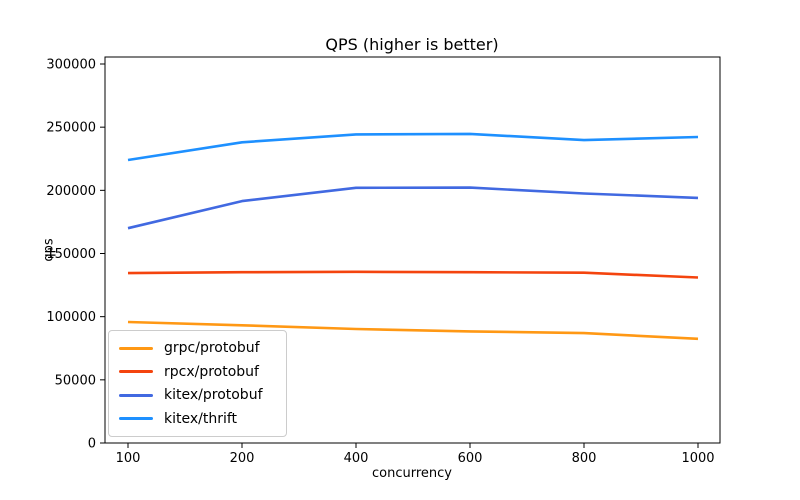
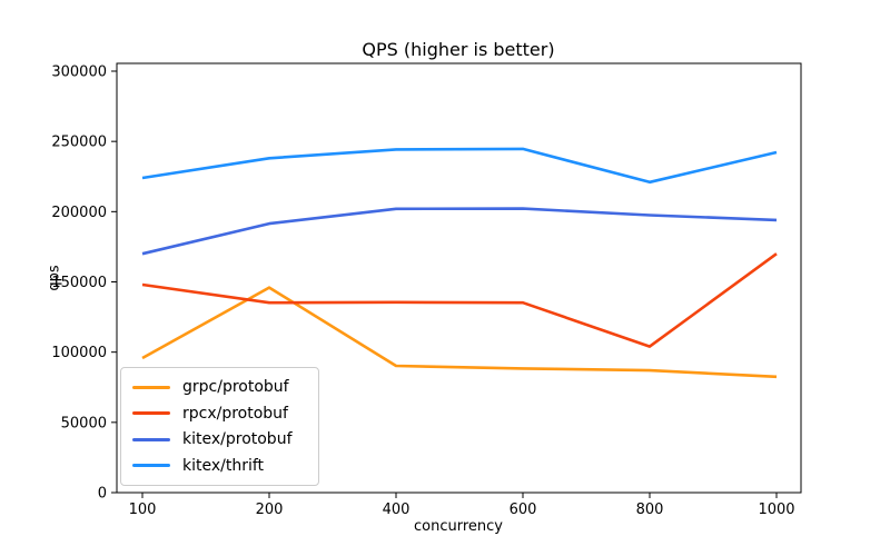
rpcx/protobuf/100: 134000 -> 148000
grpc/protobuf/200: 93000 -> 146000
rpcx/protobuf/800: 135000 -> 104000
kitex/thrift/800: 240000 -> 221000
rpcx/protobuf/1000: 131000 -> 170000
